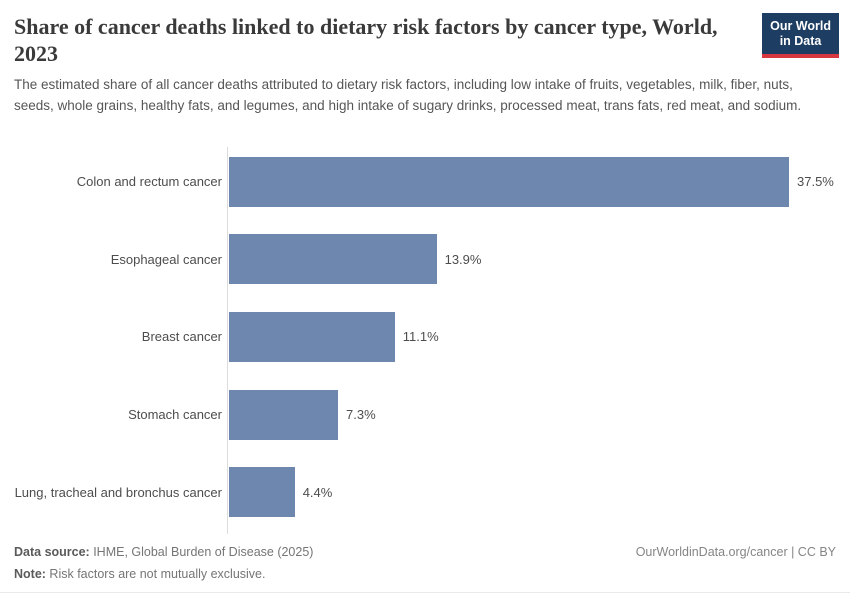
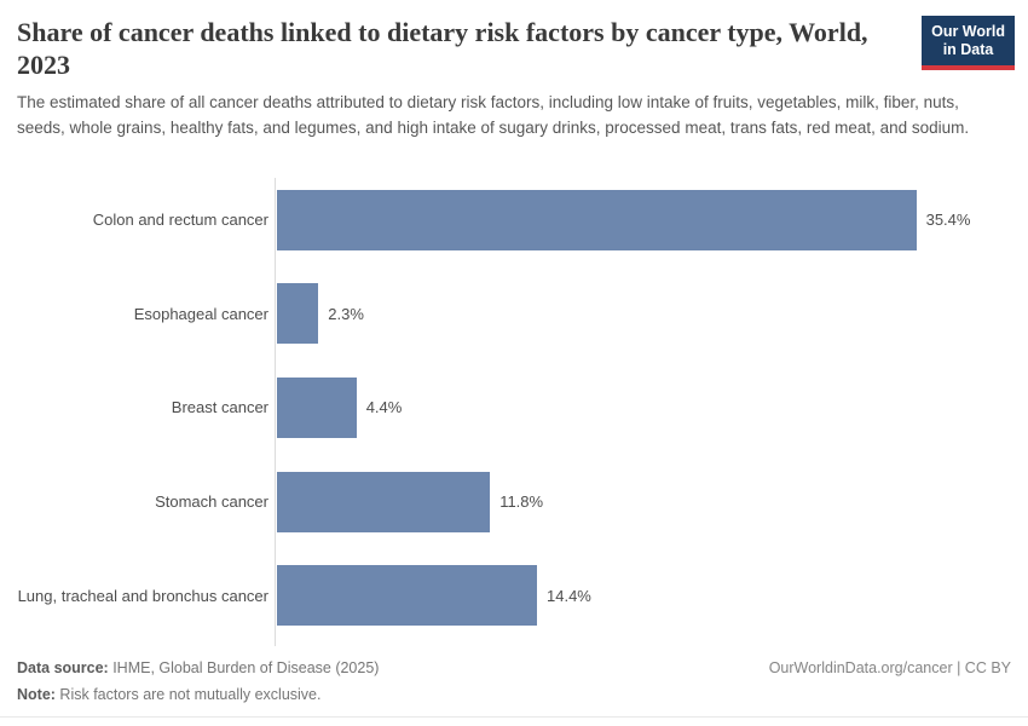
Colon and rectum cancer: 37.5% -> 35.4%
Esophageal cancer: 13.9% -> 2.3%
Breast cancer: 11.1% -> 4.4%
Stomach cancer: 7.3% -> 11.8%
Lung, tracheal and bronchus cancer: 4.4% -> 14.4%
